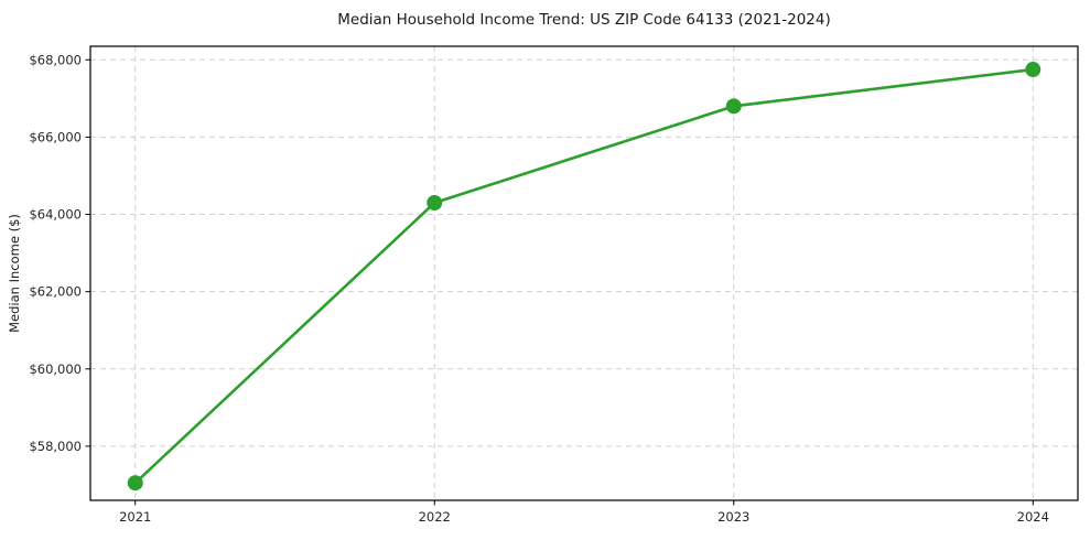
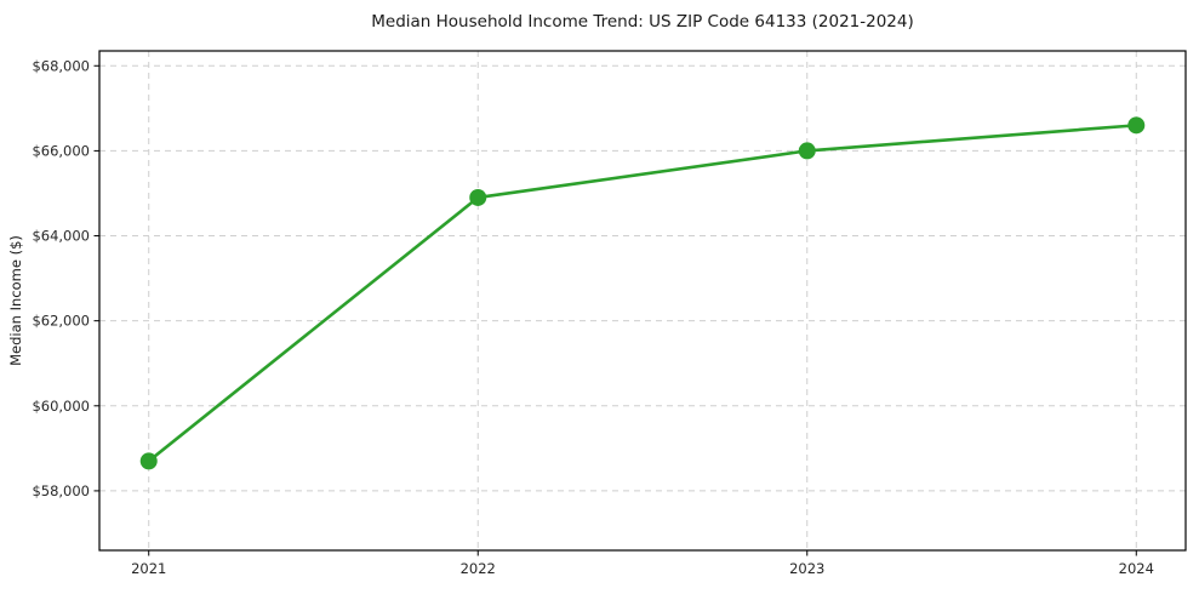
2021: $57000 -> $58700
2022: $64300 -> $64900
2023: $66800 -> $66000
2024: $67800 -> $66600
